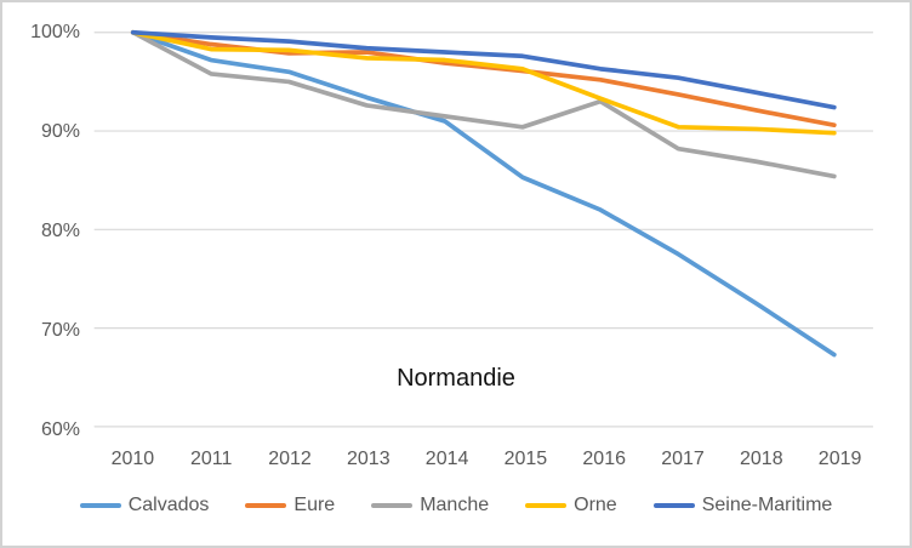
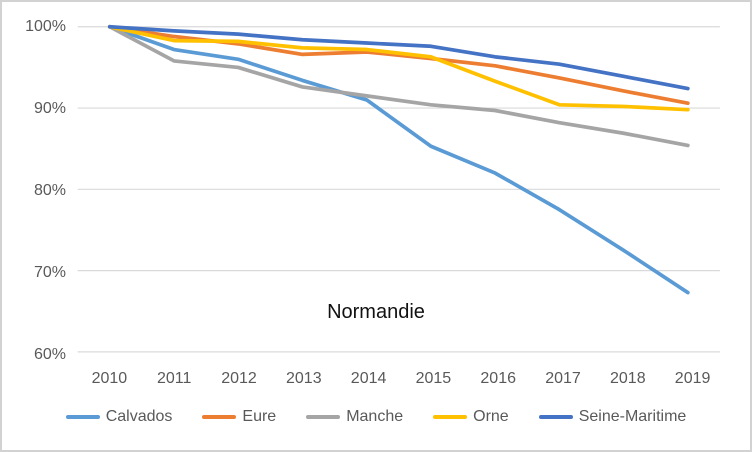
Eure/2013: 98% -> 97%
Manche/2016: 93% -> 90%
